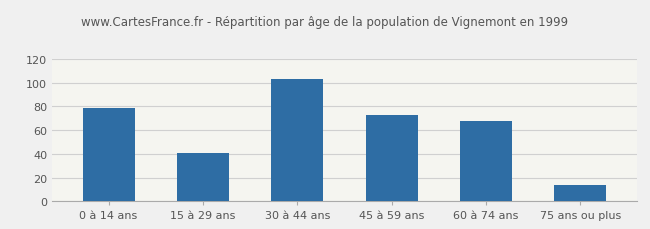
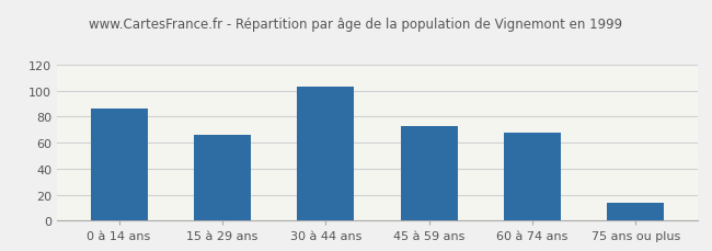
0 à 14 ans: 79 -> 86
15 à 29 ans: 41 -> 66
